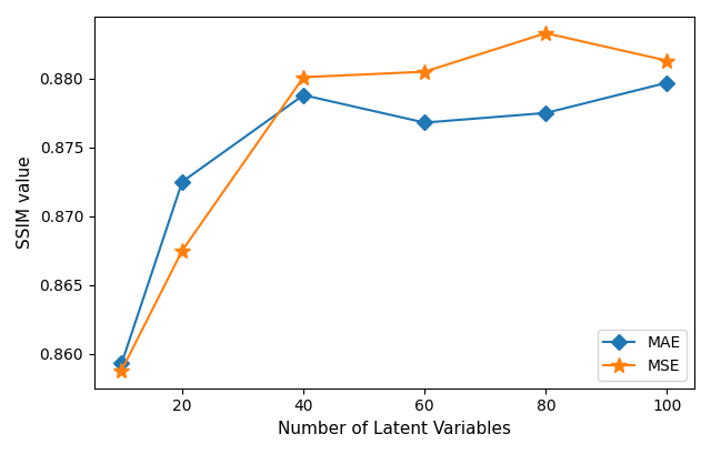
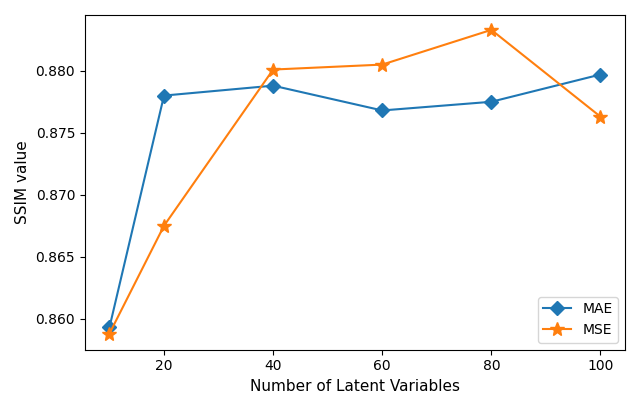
MAE/20: 0.8725 -> 0.8780
MSE/100: 0.8813 -> 0.8763
